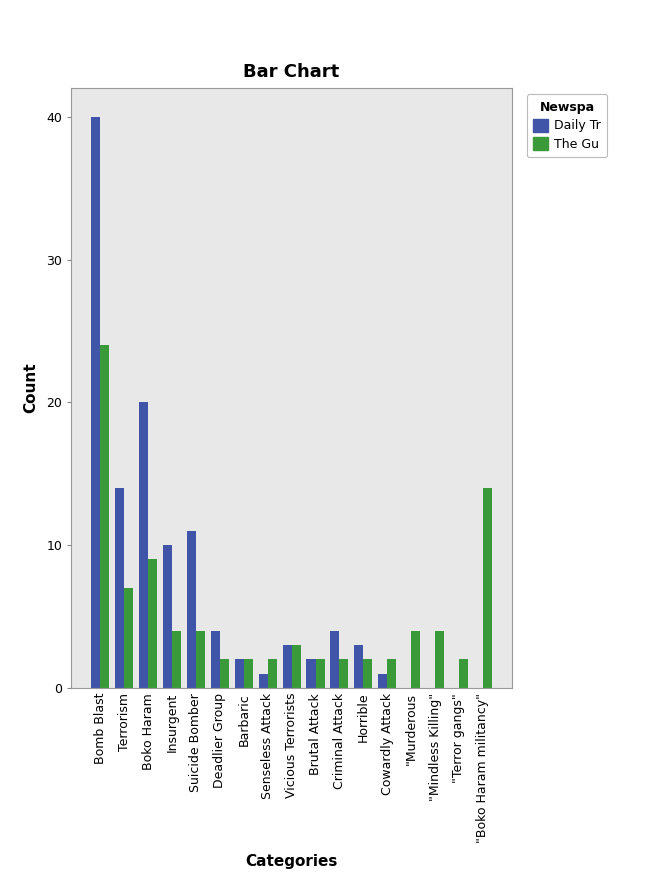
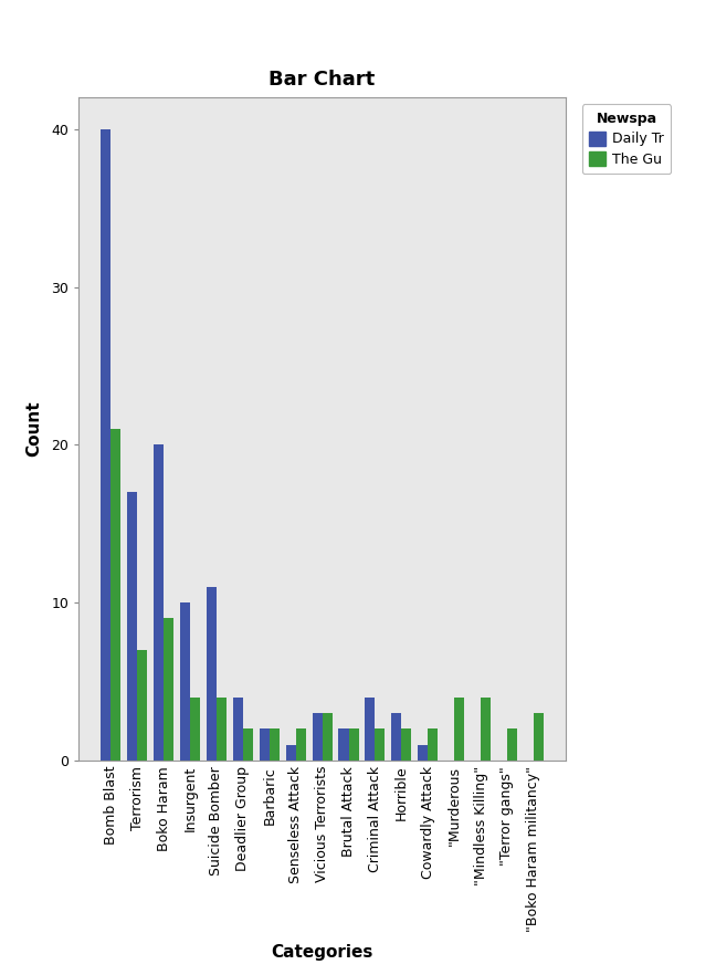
The Gu/Bomb Blast: 24 -> 21
Daily Tr/Terrorism: 14 -> 17
The Gu/"Boko Haram militancy": 14 -> 3
